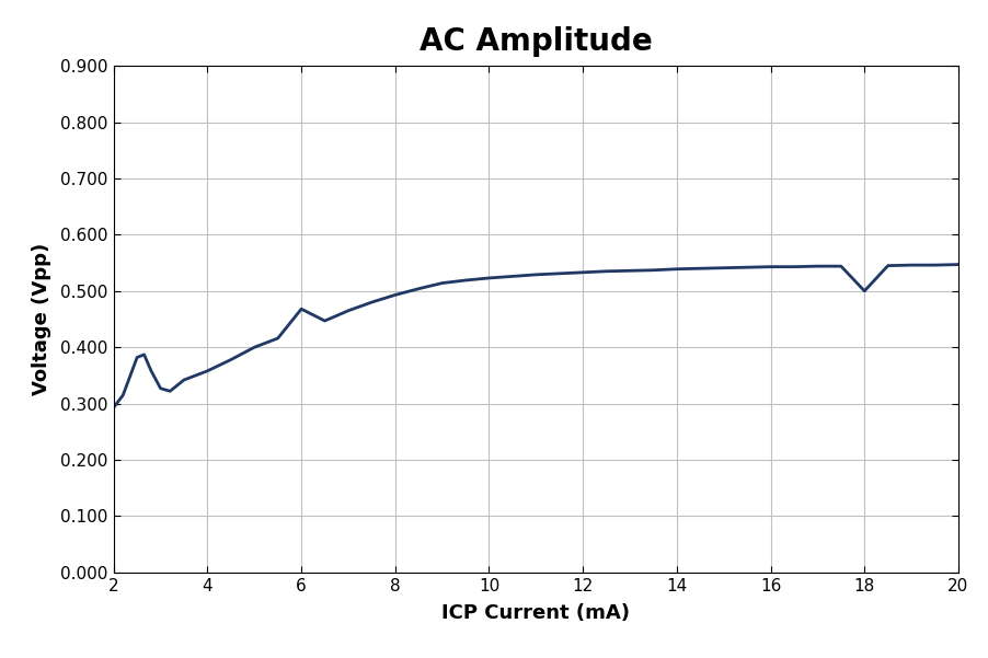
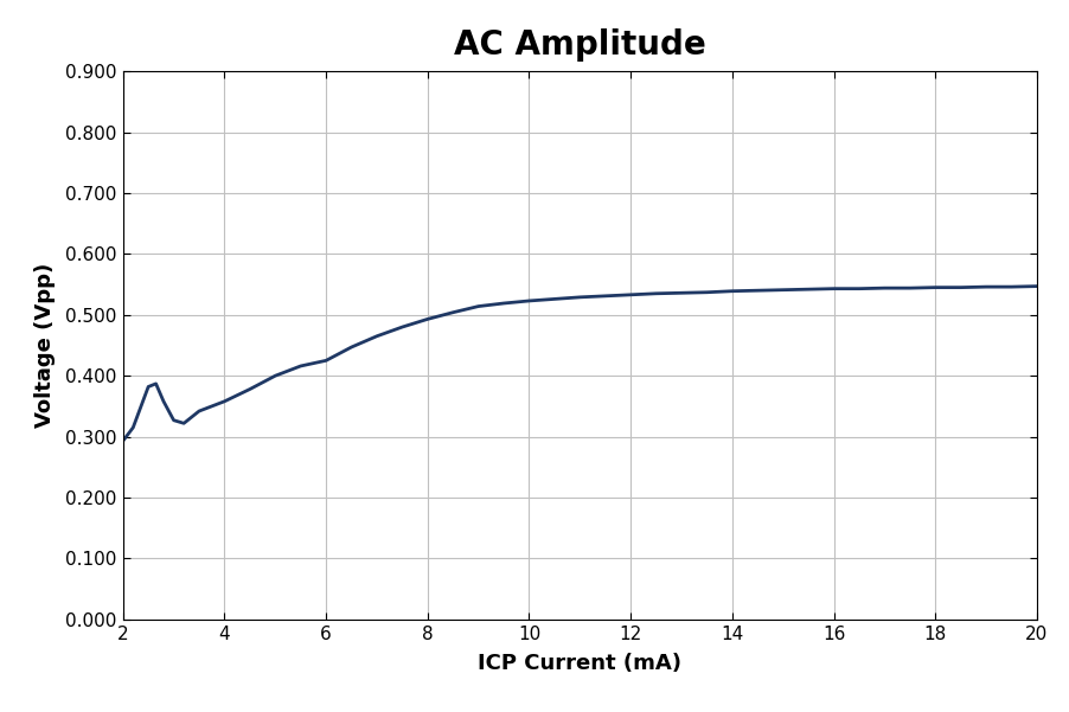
6: 0.468 -> 0.425
18: 0.500 -> 0.545
